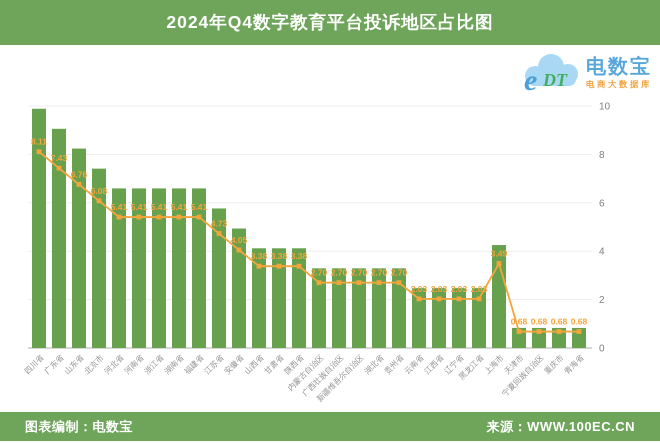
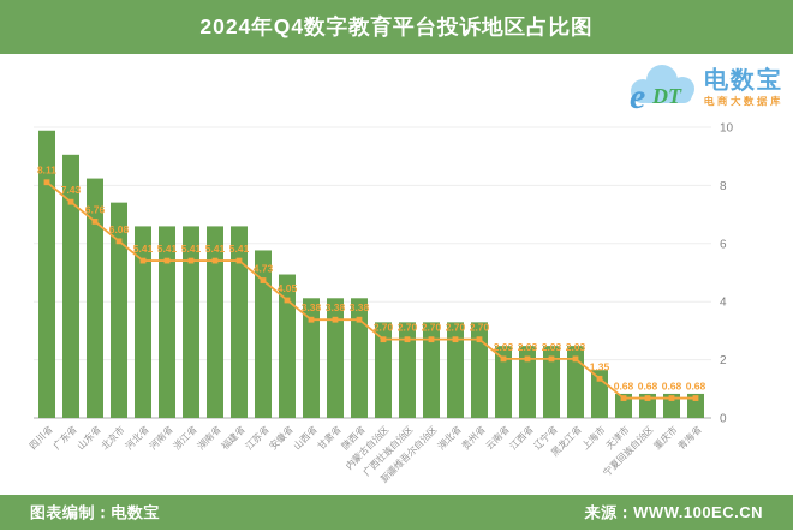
上海市: 3.49 -> 1.35
